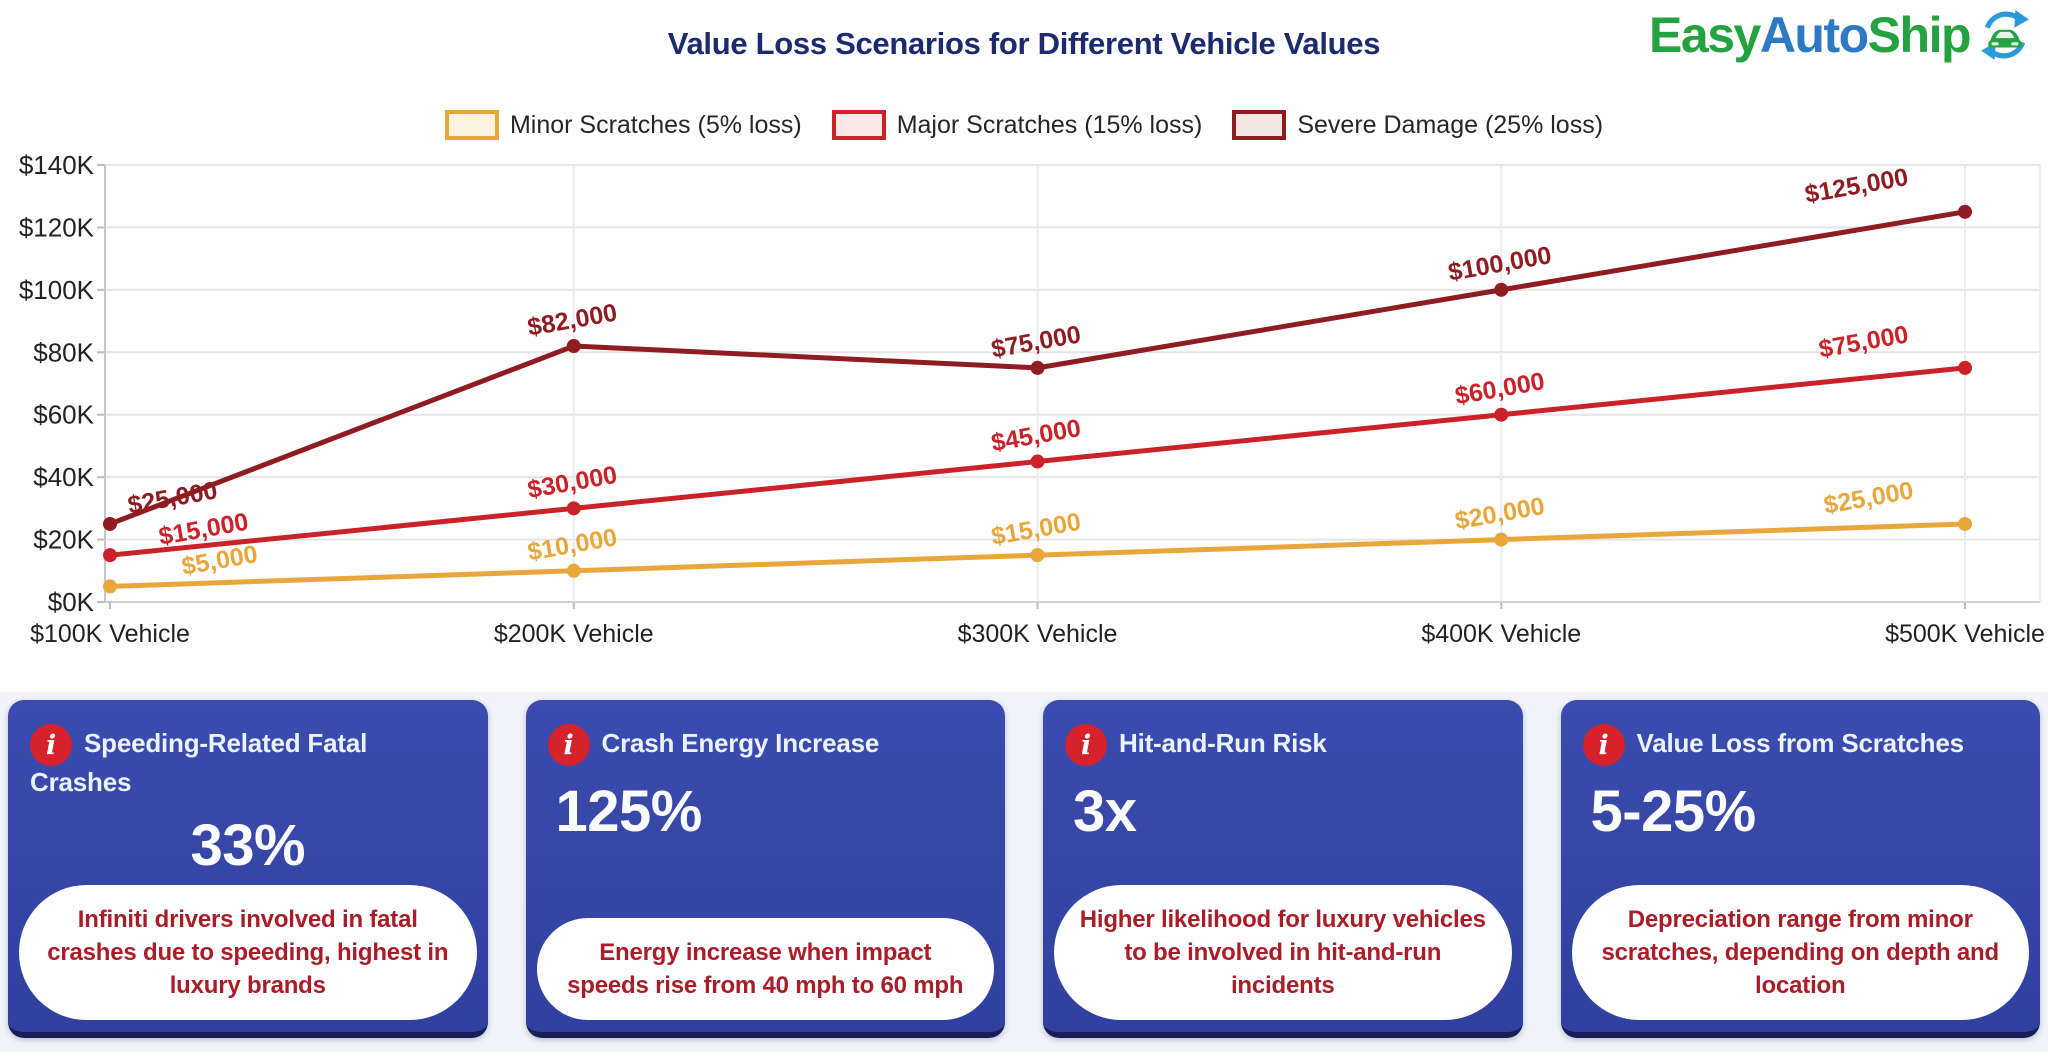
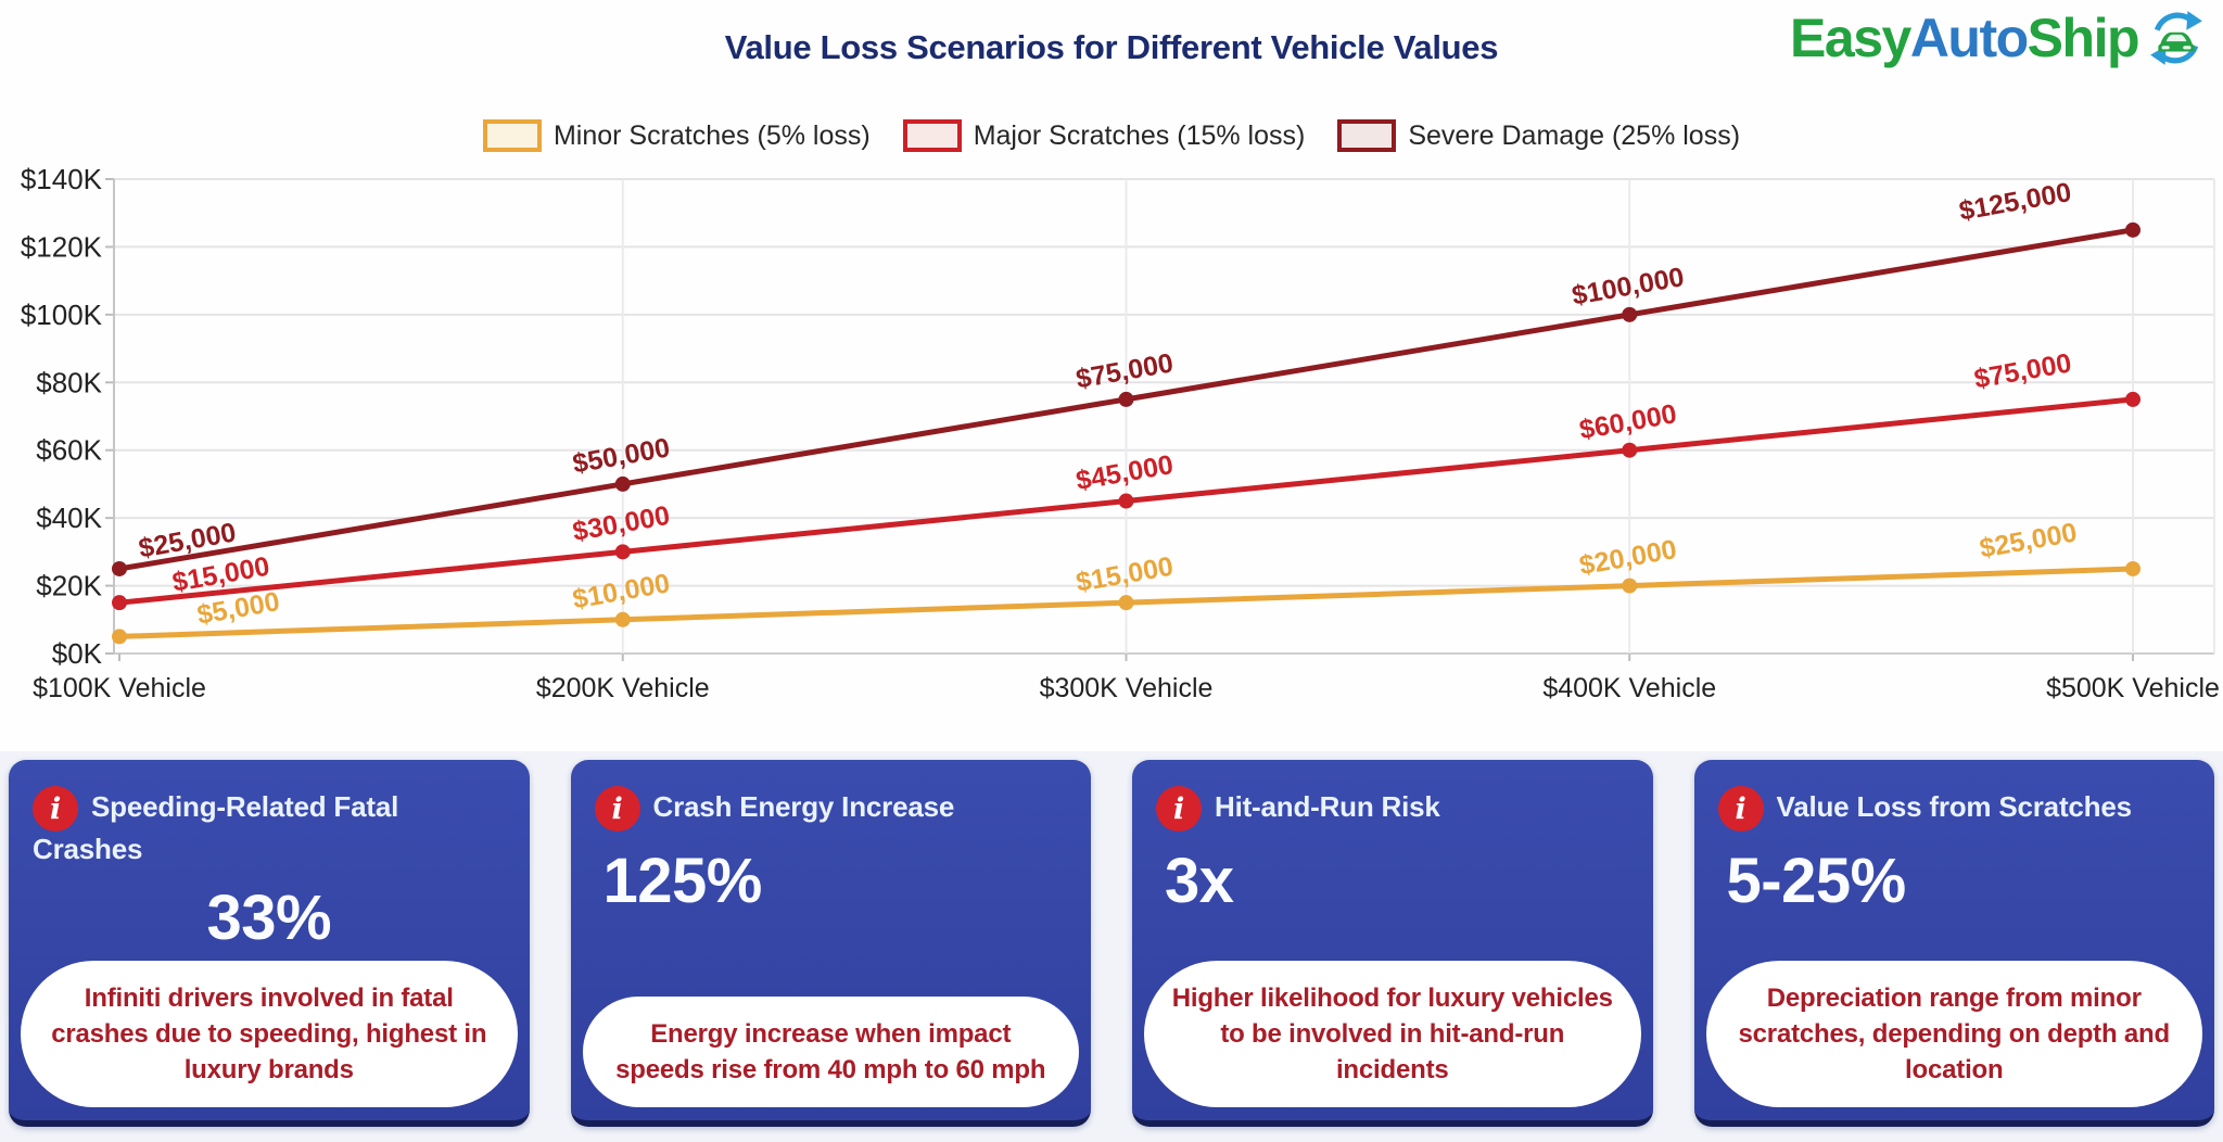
Severe Damage (25% loss)/$200K Vehicle: $82,000 -> $50,000
